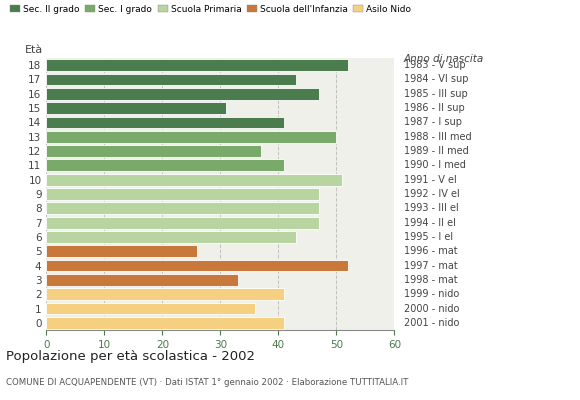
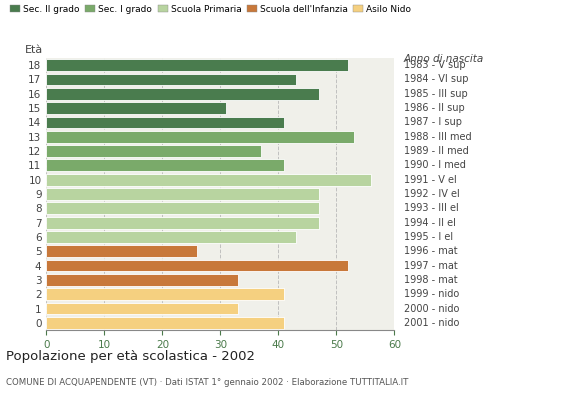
13: 50 -> 53
10: 51 -> 56
1: 36 -> 33
